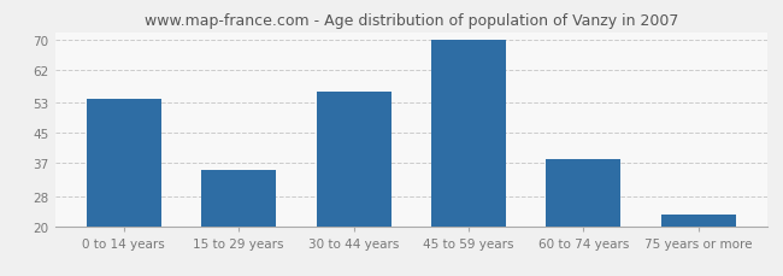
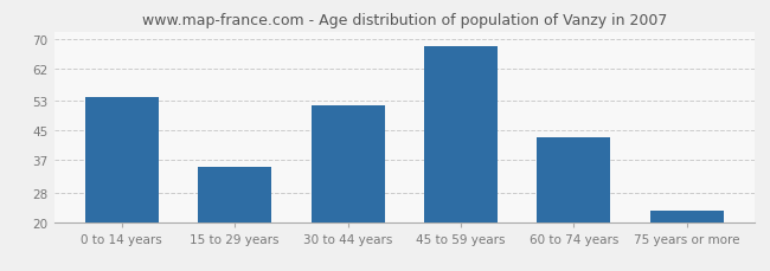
30 to 44 years: 56 -> 52
45 to 59 years: 70 -> 68
60 to 74 years: 38 -> 43
